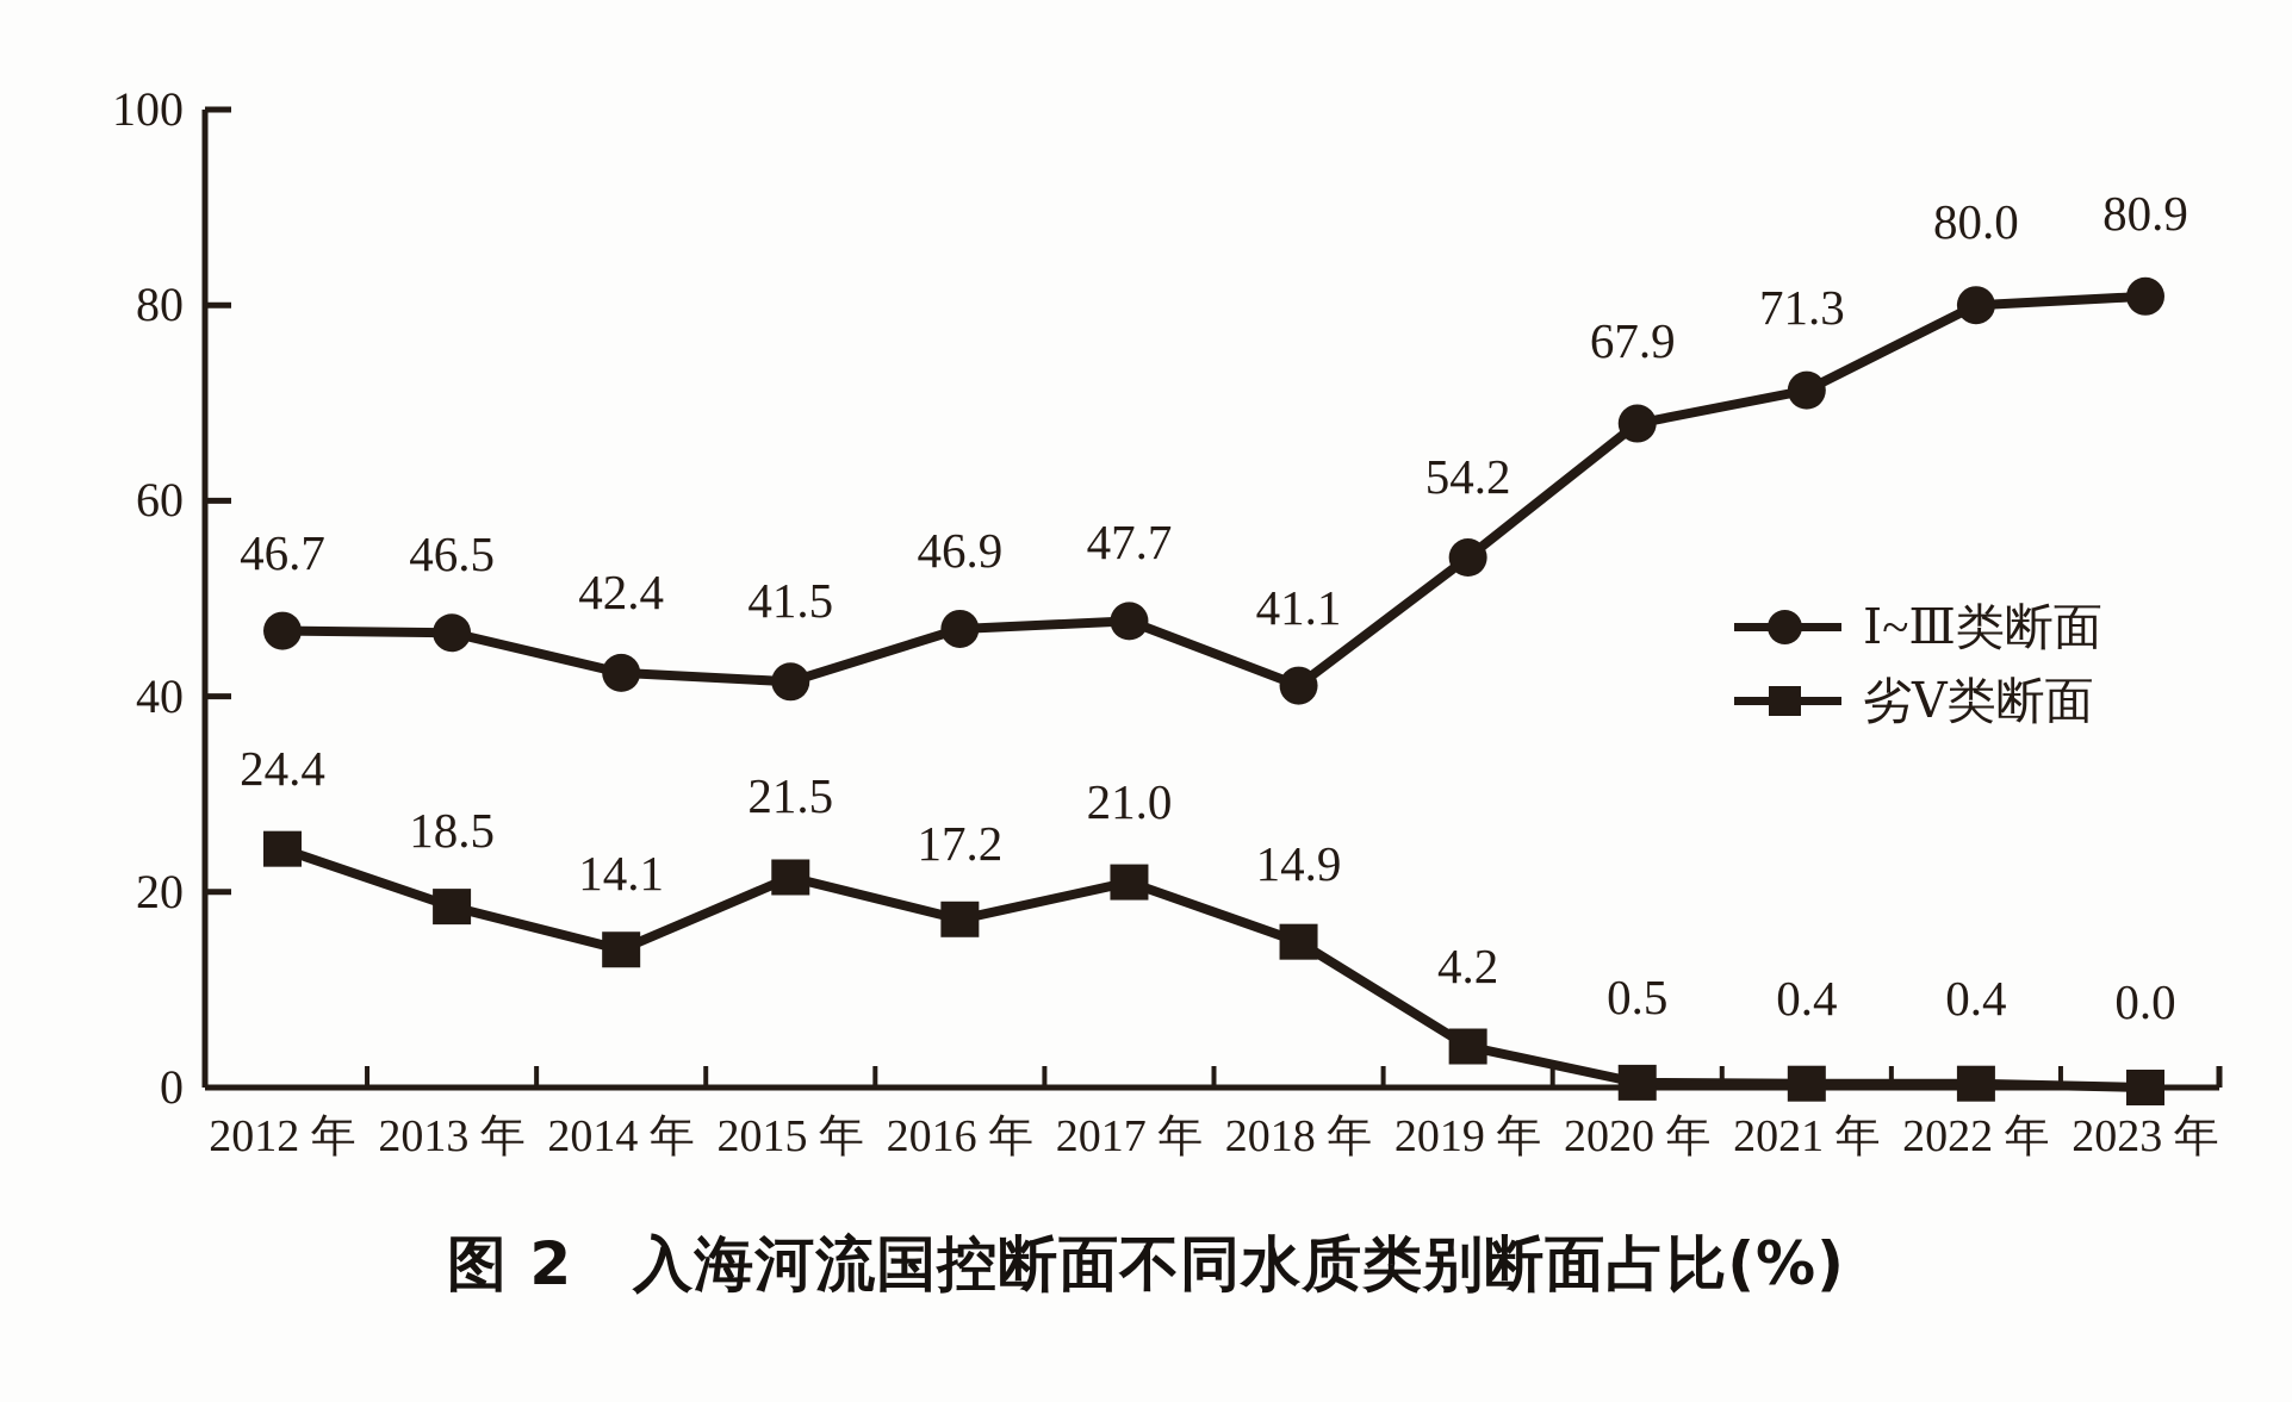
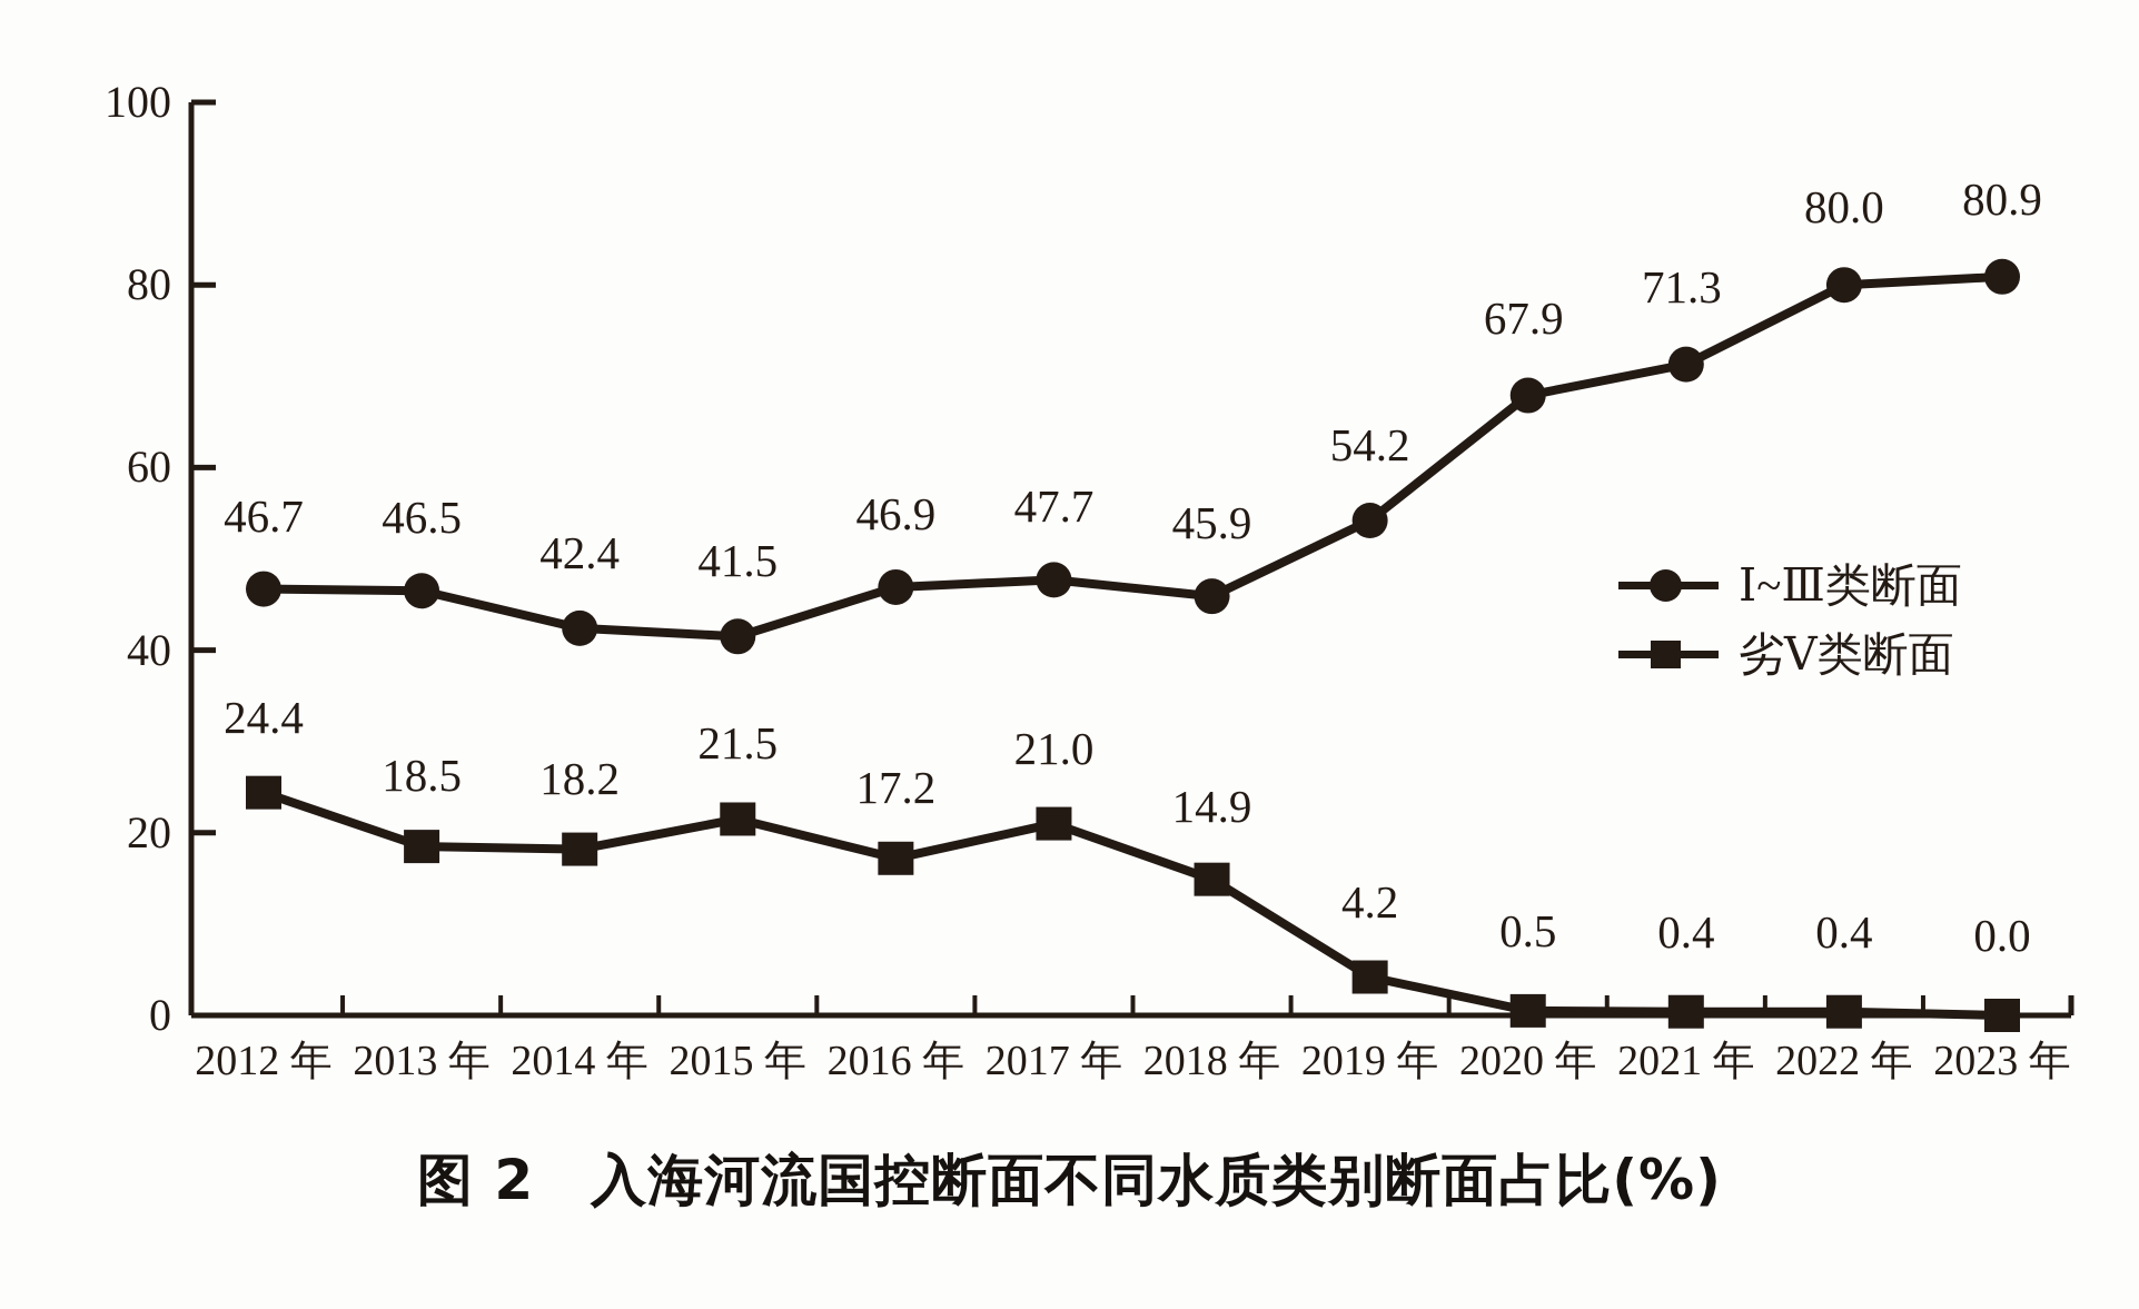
劣Ⅴ类断面/2014 年: 14.1 -> 18.2
Ⅰ~Ⅲ类断面/2018 年: 41.1 -> 45.9
